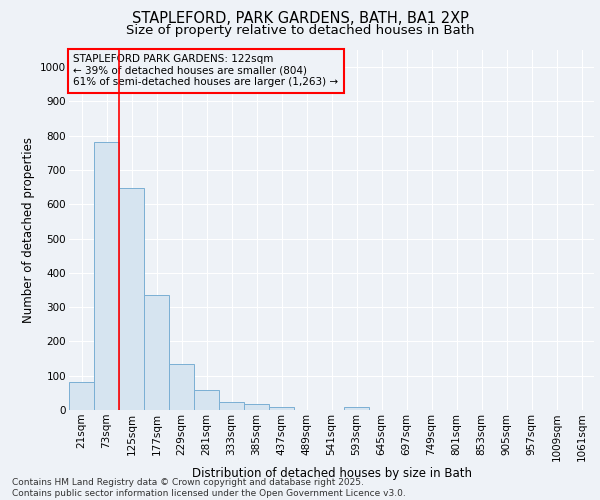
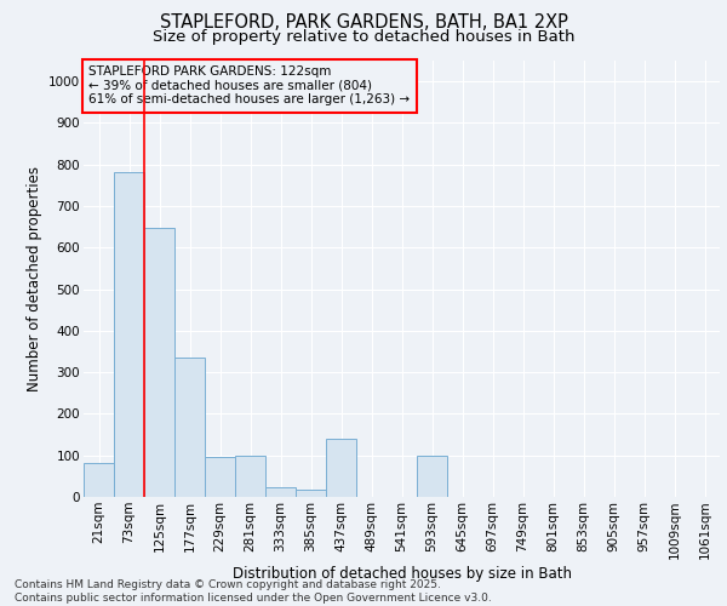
229sqm: 133 -> 95
281sqm: 59 -> 100
437sqm: 10 -> 140
593sqm: 10 -> 100
